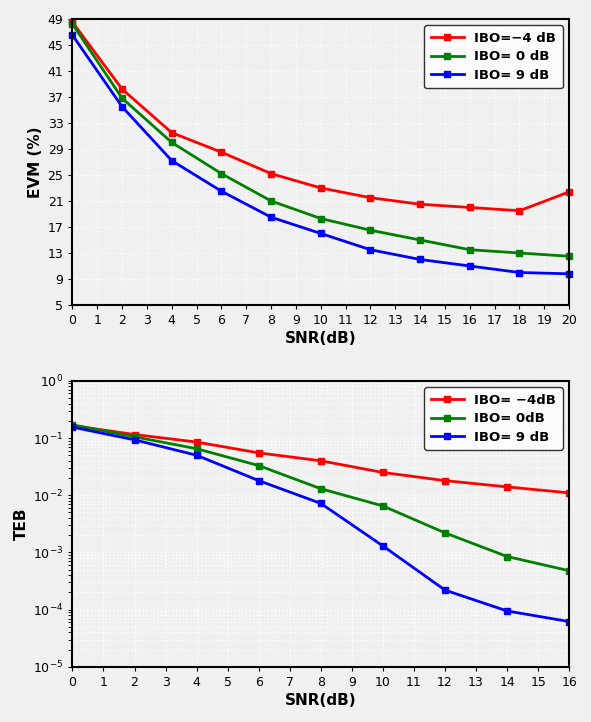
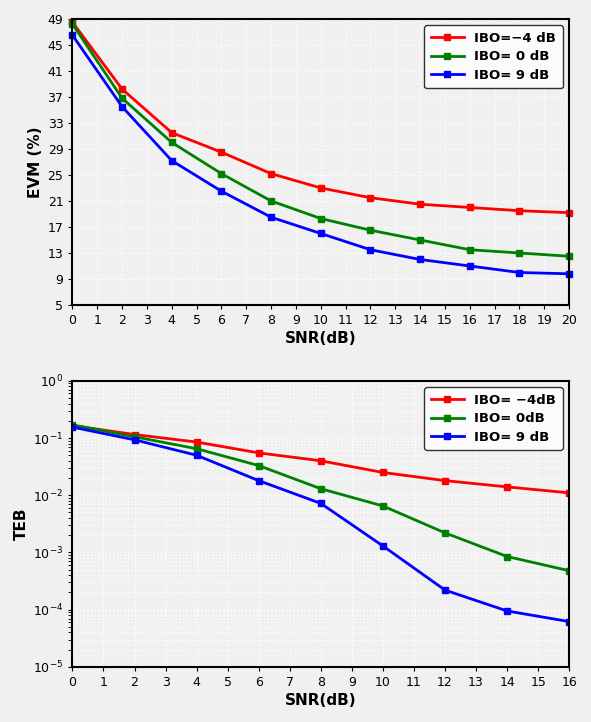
IBO=−4 dB/20: 22.4 -> 19.2
